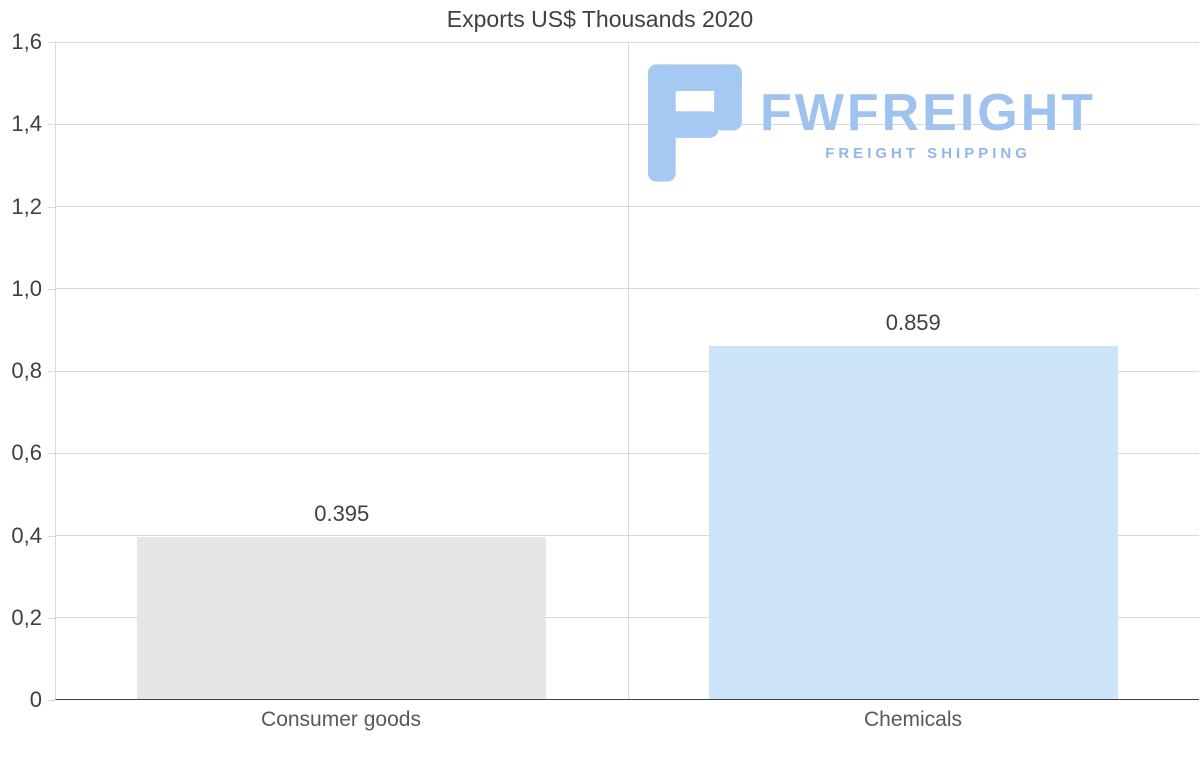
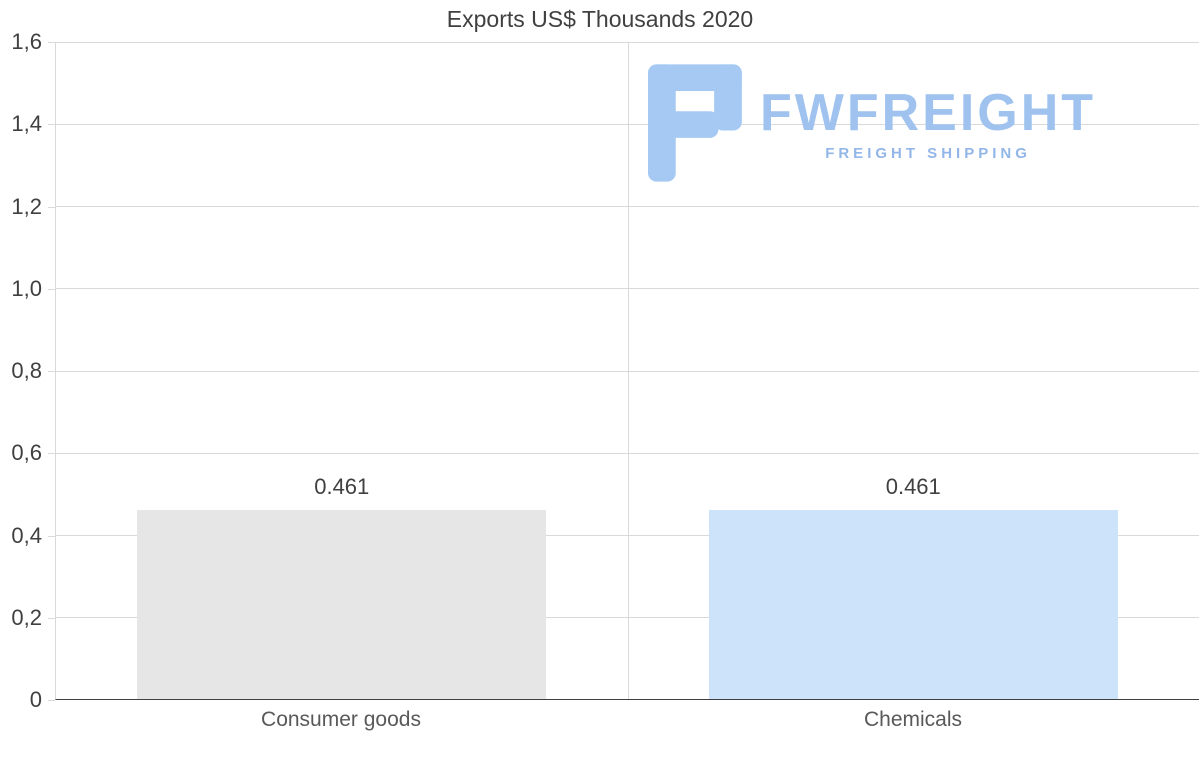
Consumer goods: 0.395 -> 0.461
Chemicals: 0.859 -> 0.461
